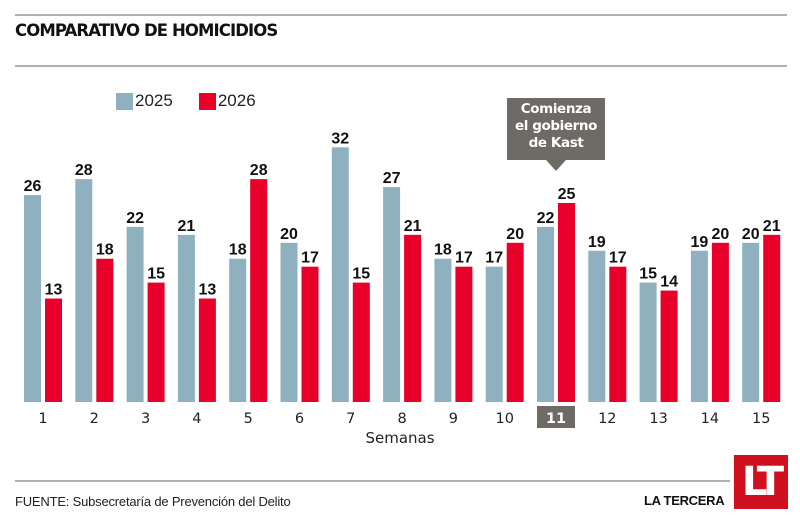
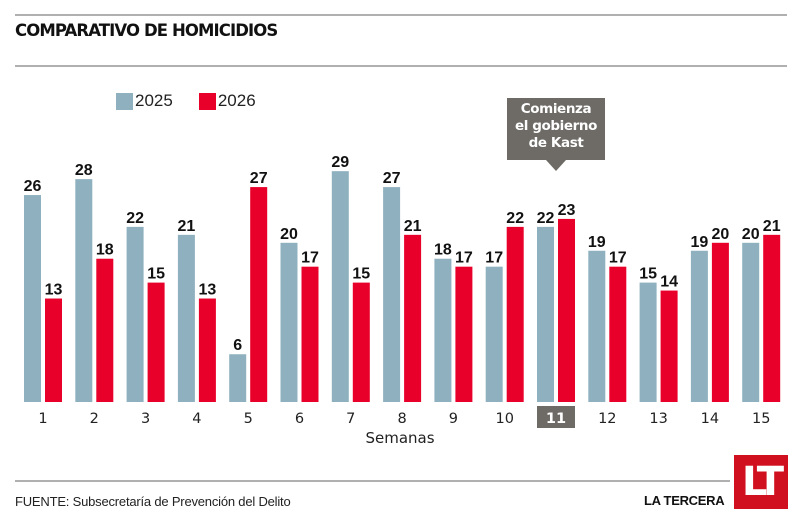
2025/5: 18 -> 6
2026/5: 28 -> 27
2025/7: 32 -> 29
2026/10: 20 -> 22
2026/11: 25 -> 23
